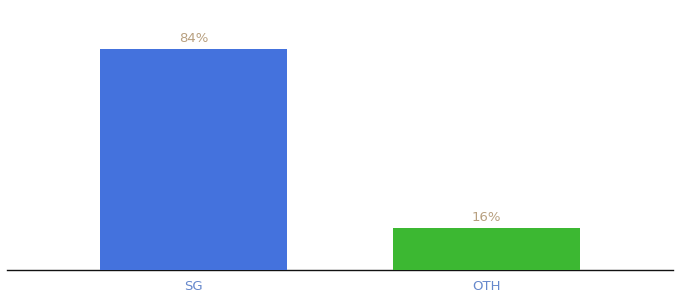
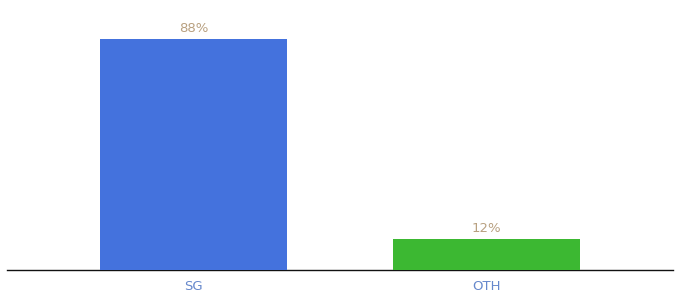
SG: 84% -> 88%
OTH: 16% -> 12%
